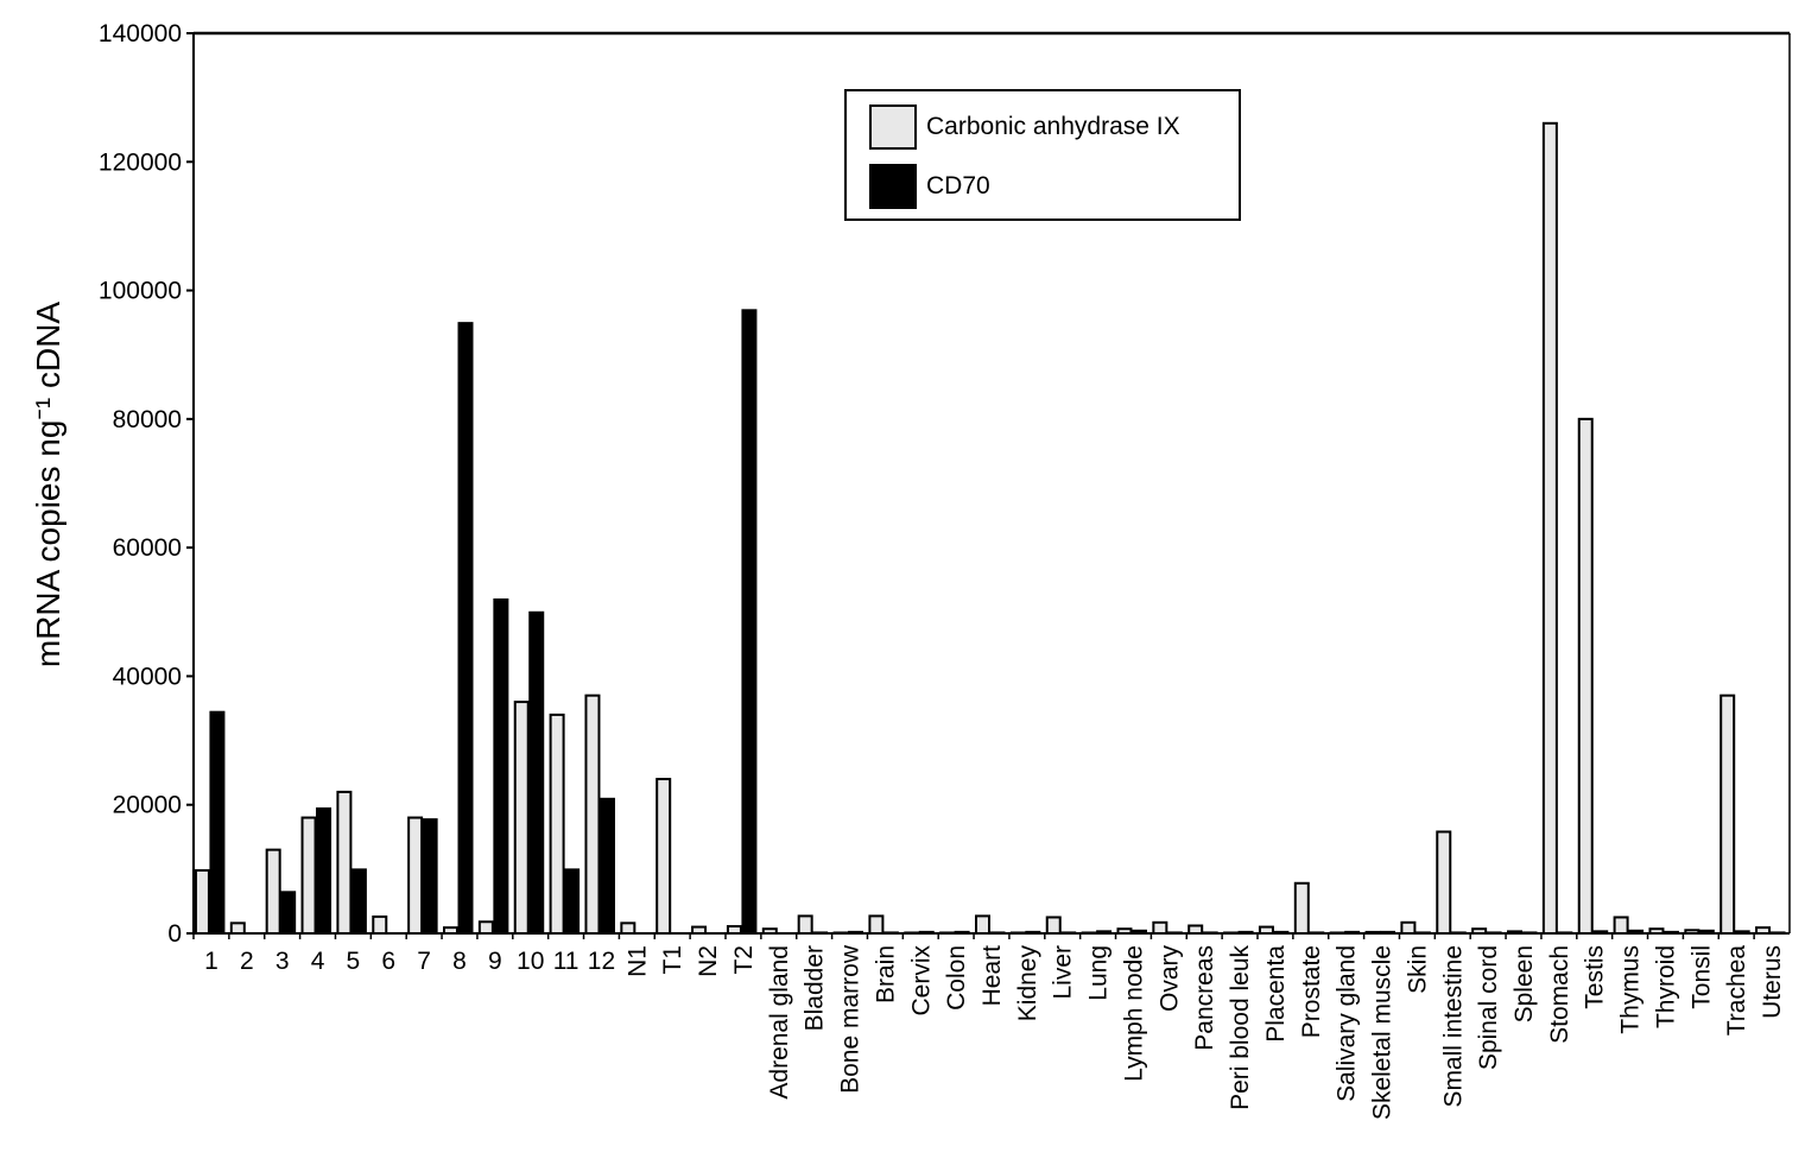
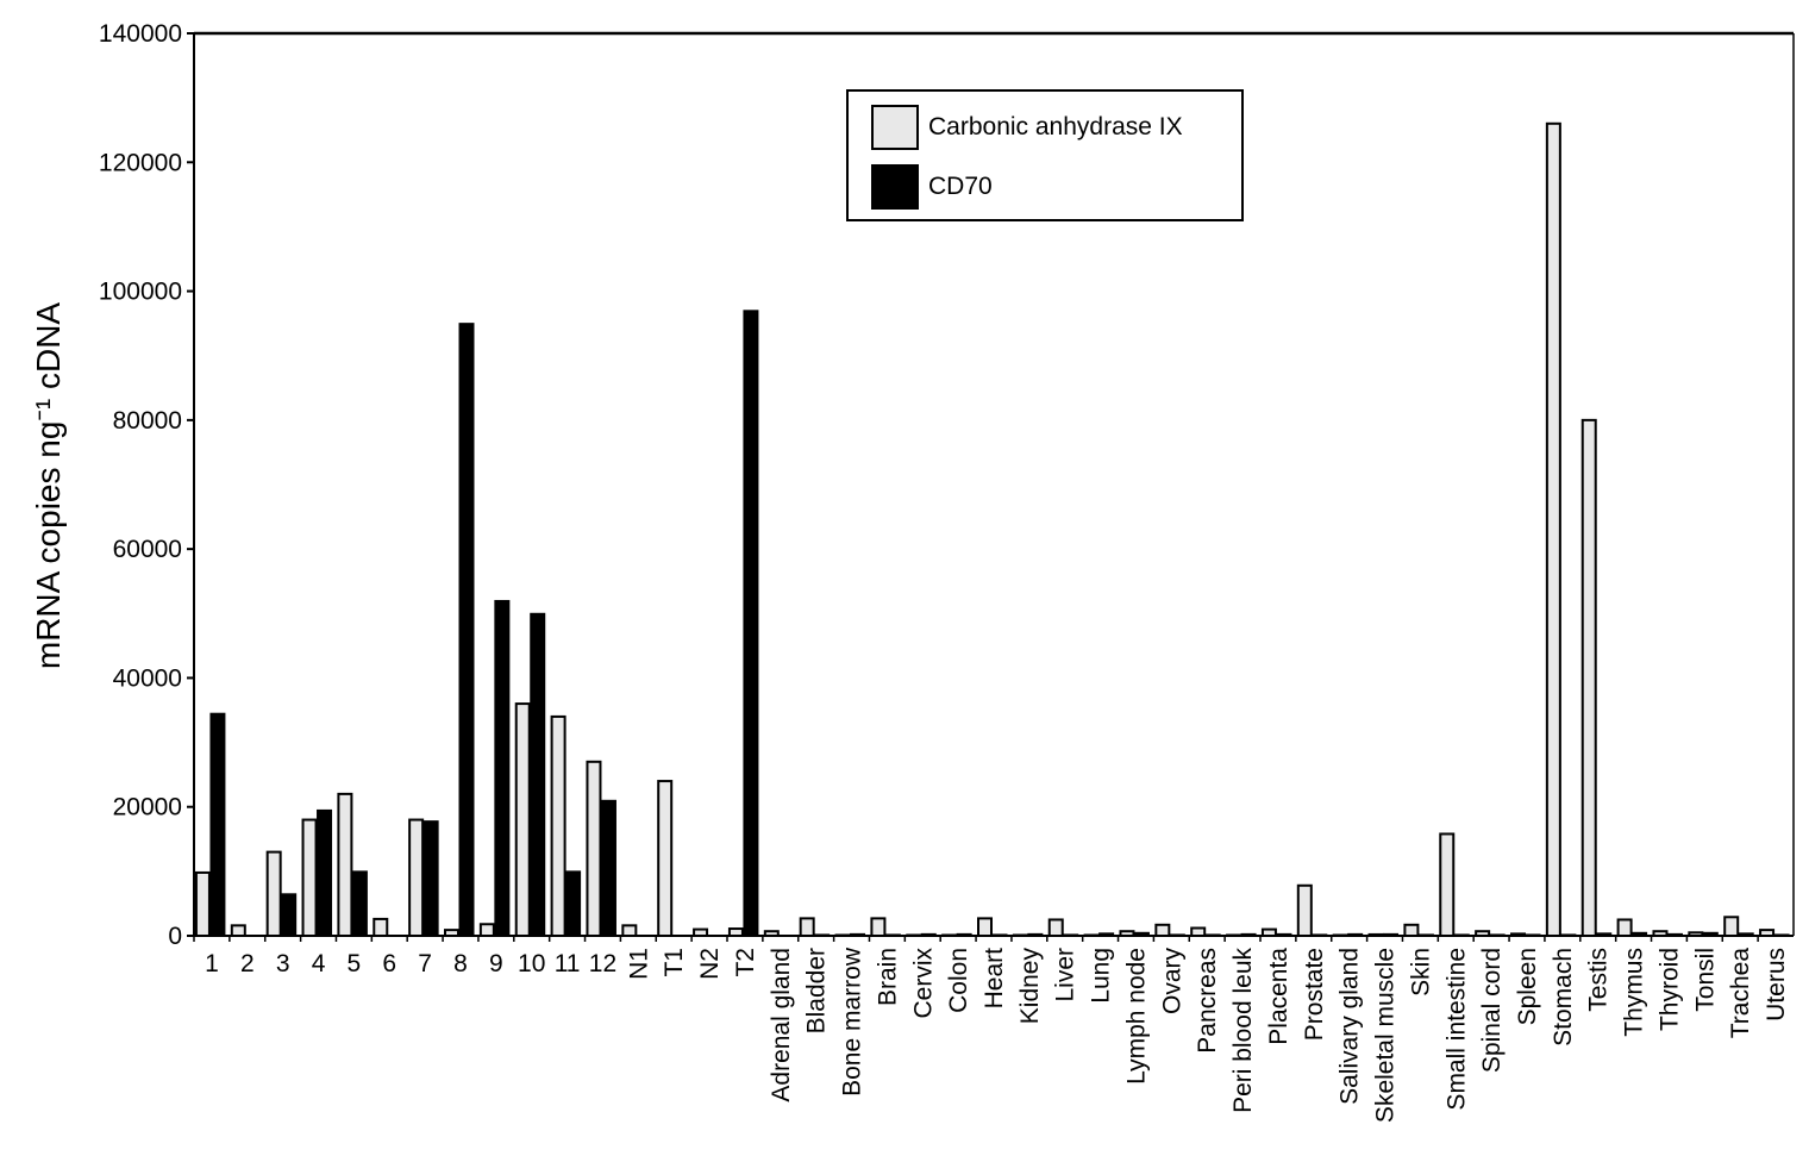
Carbonic anhydrase IX/12: 37000 -> 27000
Carbonic anhydrase IX/Trachea: 37000 -> 3000
